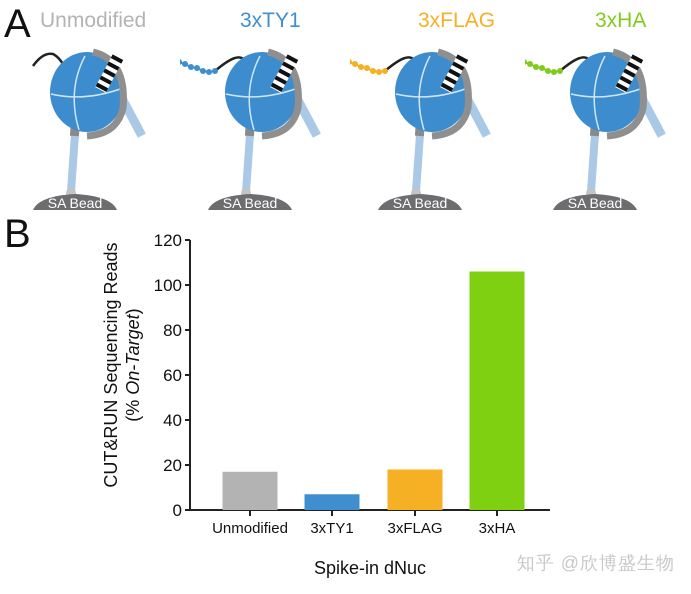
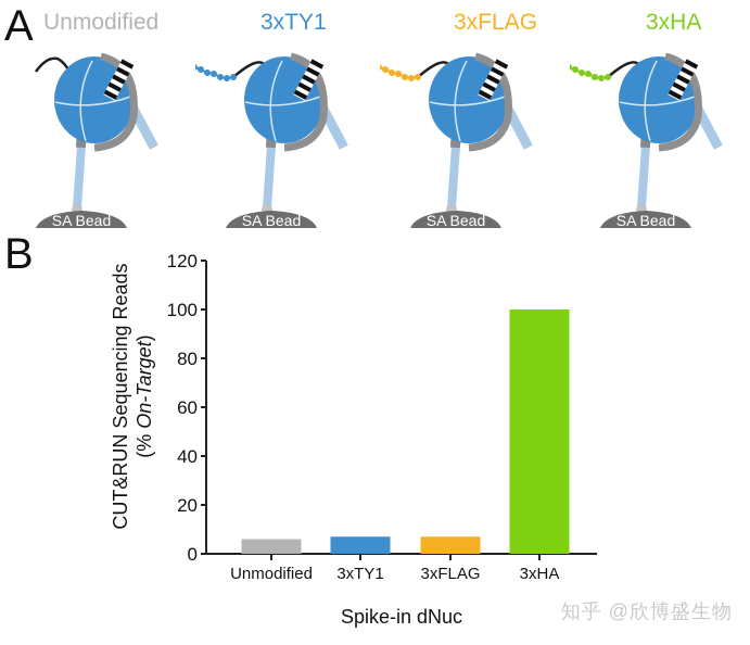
Unmodified: 17 -> 6
3xFLAG: 18 -> 7
3xHA: 106 -> 100
